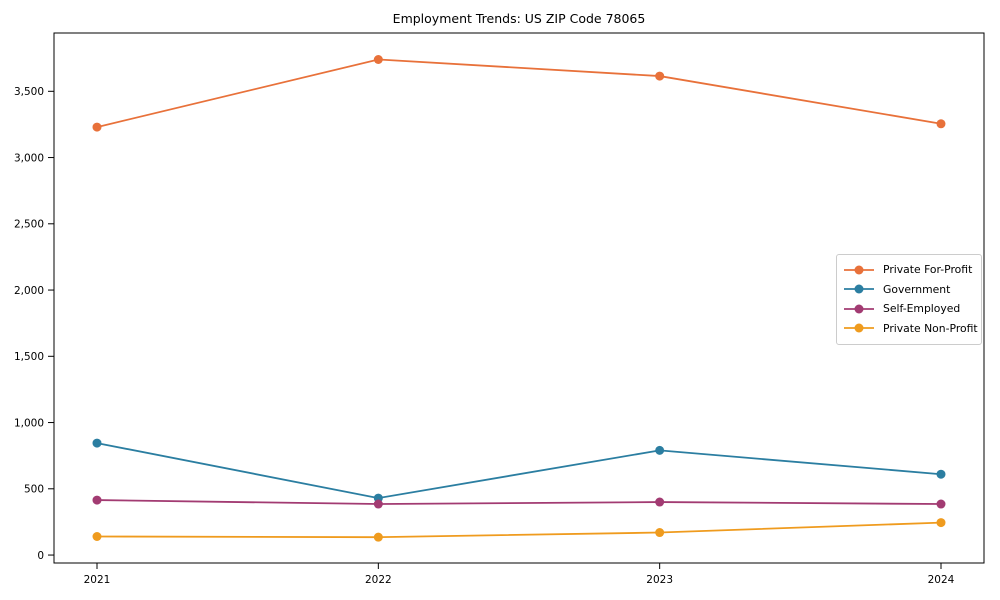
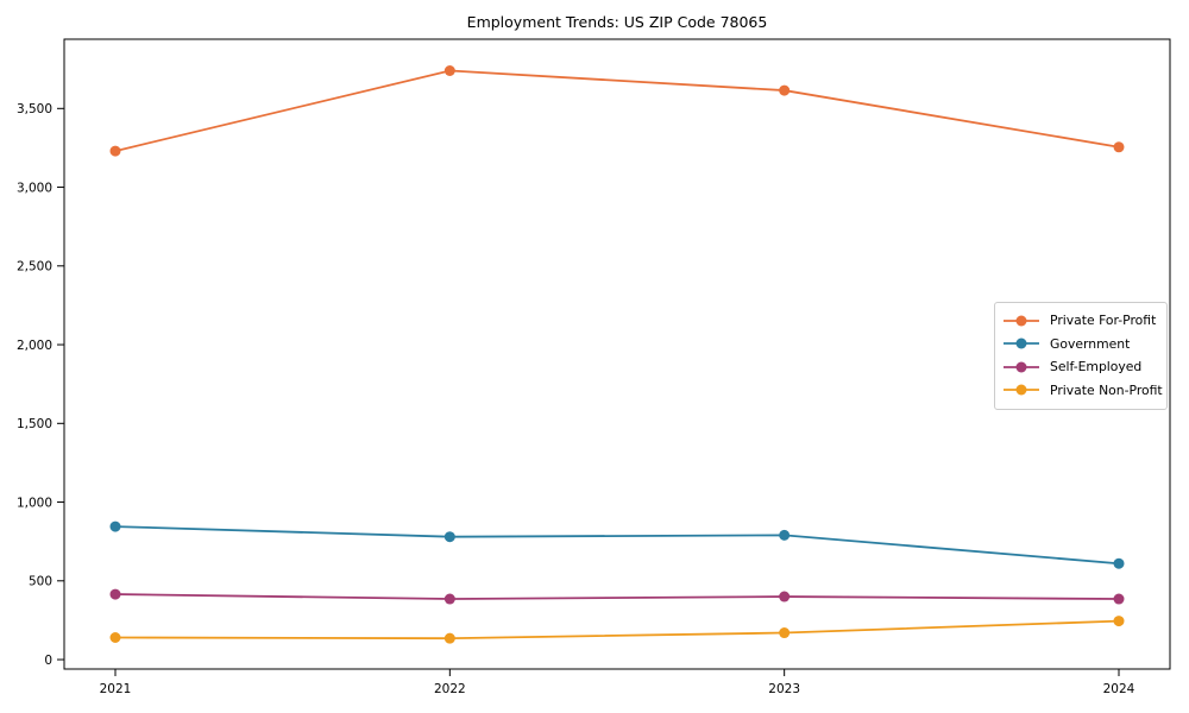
Government/2022: 430 -> 780
